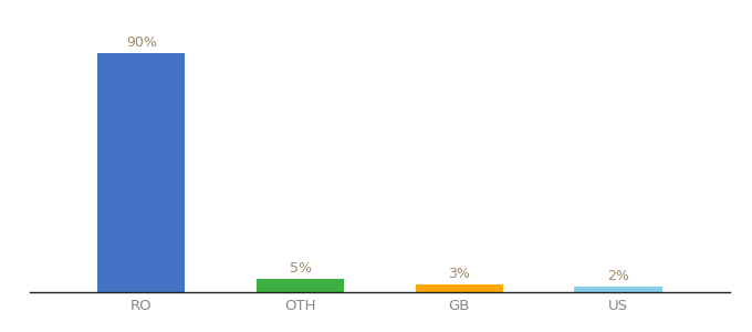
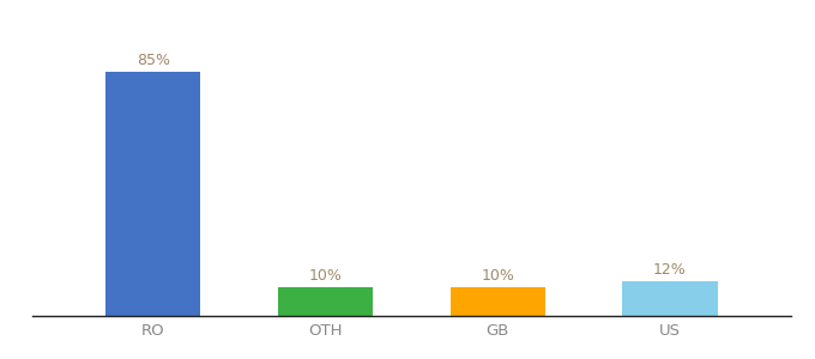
RO: 90% -> 85%
OTH: 5% -> 10%
GB: 3% -> 10%
US: 2% -> 12%
